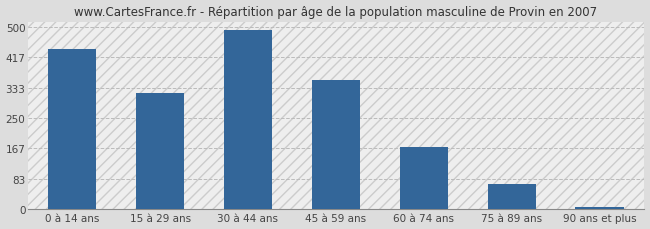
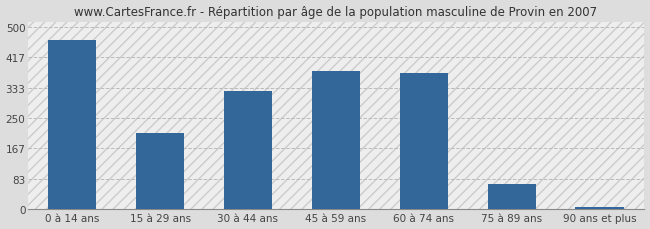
0 à 14 ans: 440 -> 465
15 à 29 ans: 320 -> 210
30 à 44 ans: 493 -> 325
45 à 59 ans: 355 -> 380
60 à 74 ans: 170 -> 375
